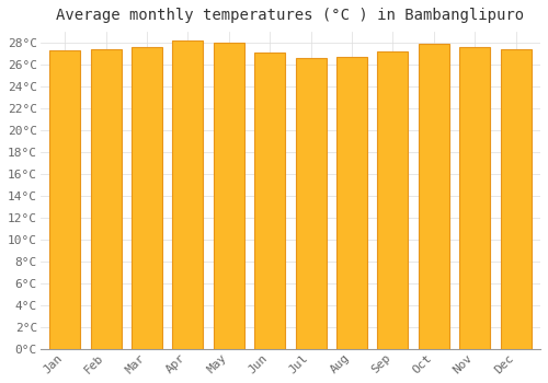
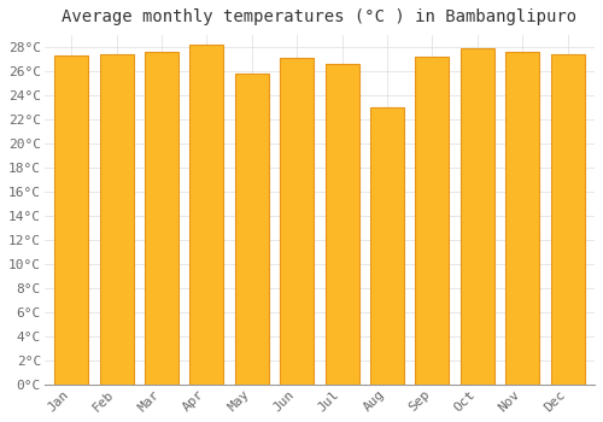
May: 28.0°C -> 25.8°C
Aug: 26.7°C -> 23.0°C
